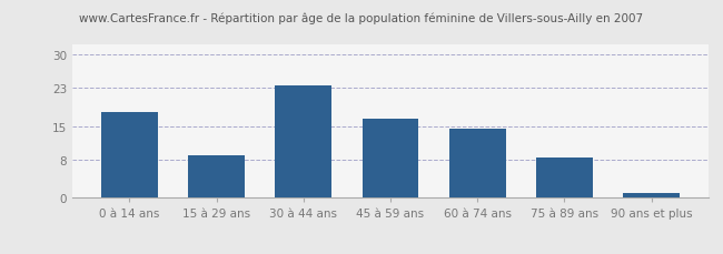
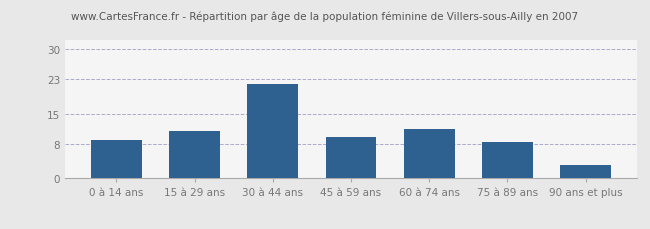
0 à 14 ans: 18.0 -> 9.0
15 à 29 ans: 9.0 -> 11.0
30 à 44 ans: 23.5 -> 22.0
45 à 59 ans: 16.5 -> 9.5
60 à 74 ans: 14.5 -> 11.5
90 ans et plus: 1.0 -> 3.0
